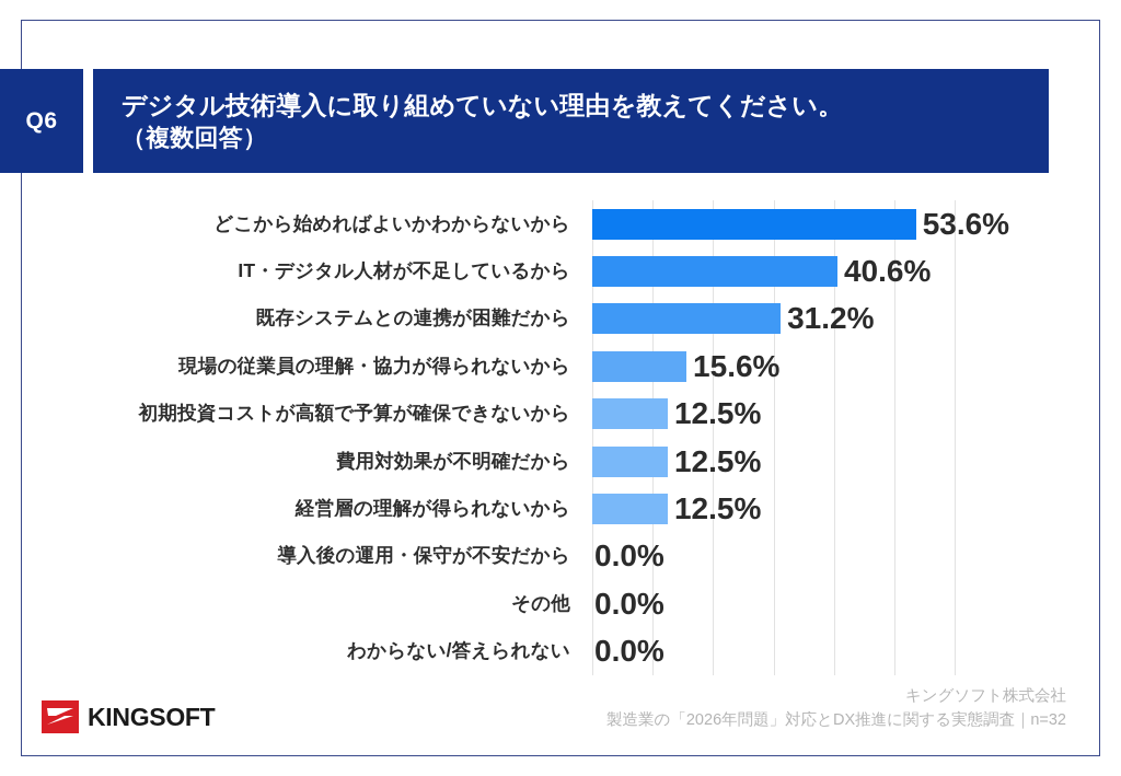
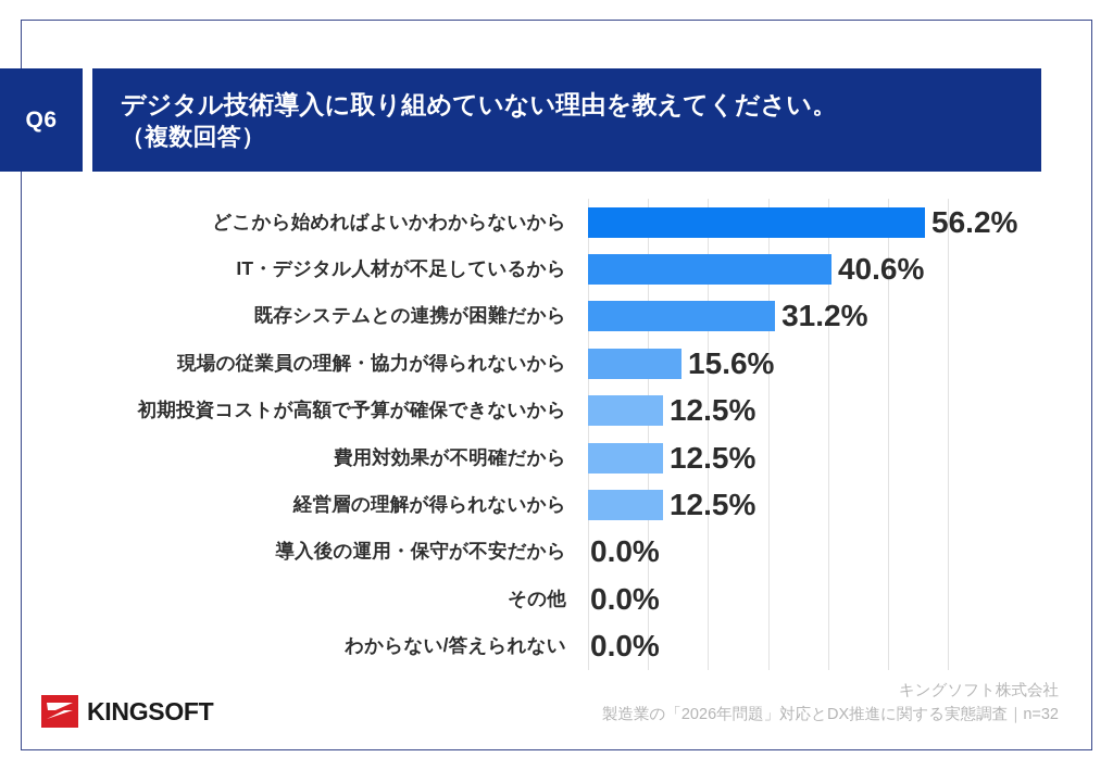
どこから始めればよいかわからないから: 53.6% -> 56.2%
